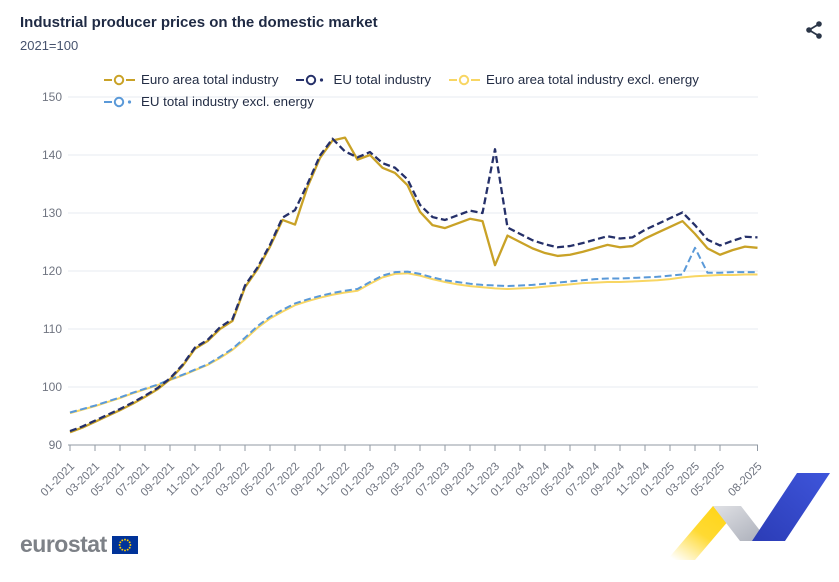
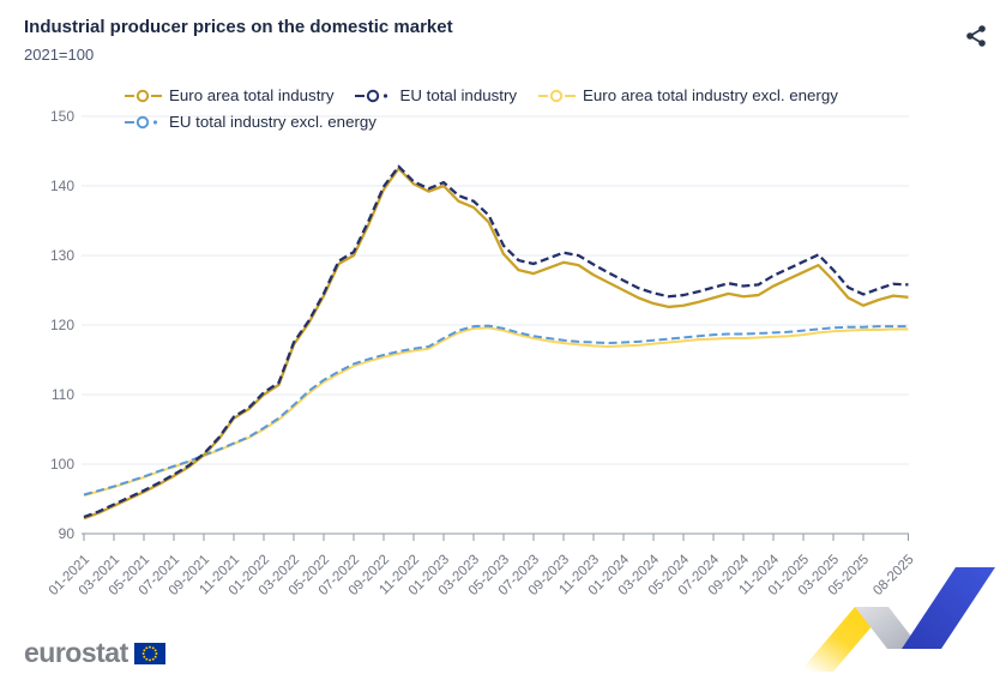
Euro area total industry/07-2022: 128 -> 130
Euro area total industry/11-2022: 143 -> 140
Euro area total industry/11-2023: 121 -> 127
EU total industry/11-2023: 141 -> 129
EU total industry excl. energy/03-2025: 124 -> 120
